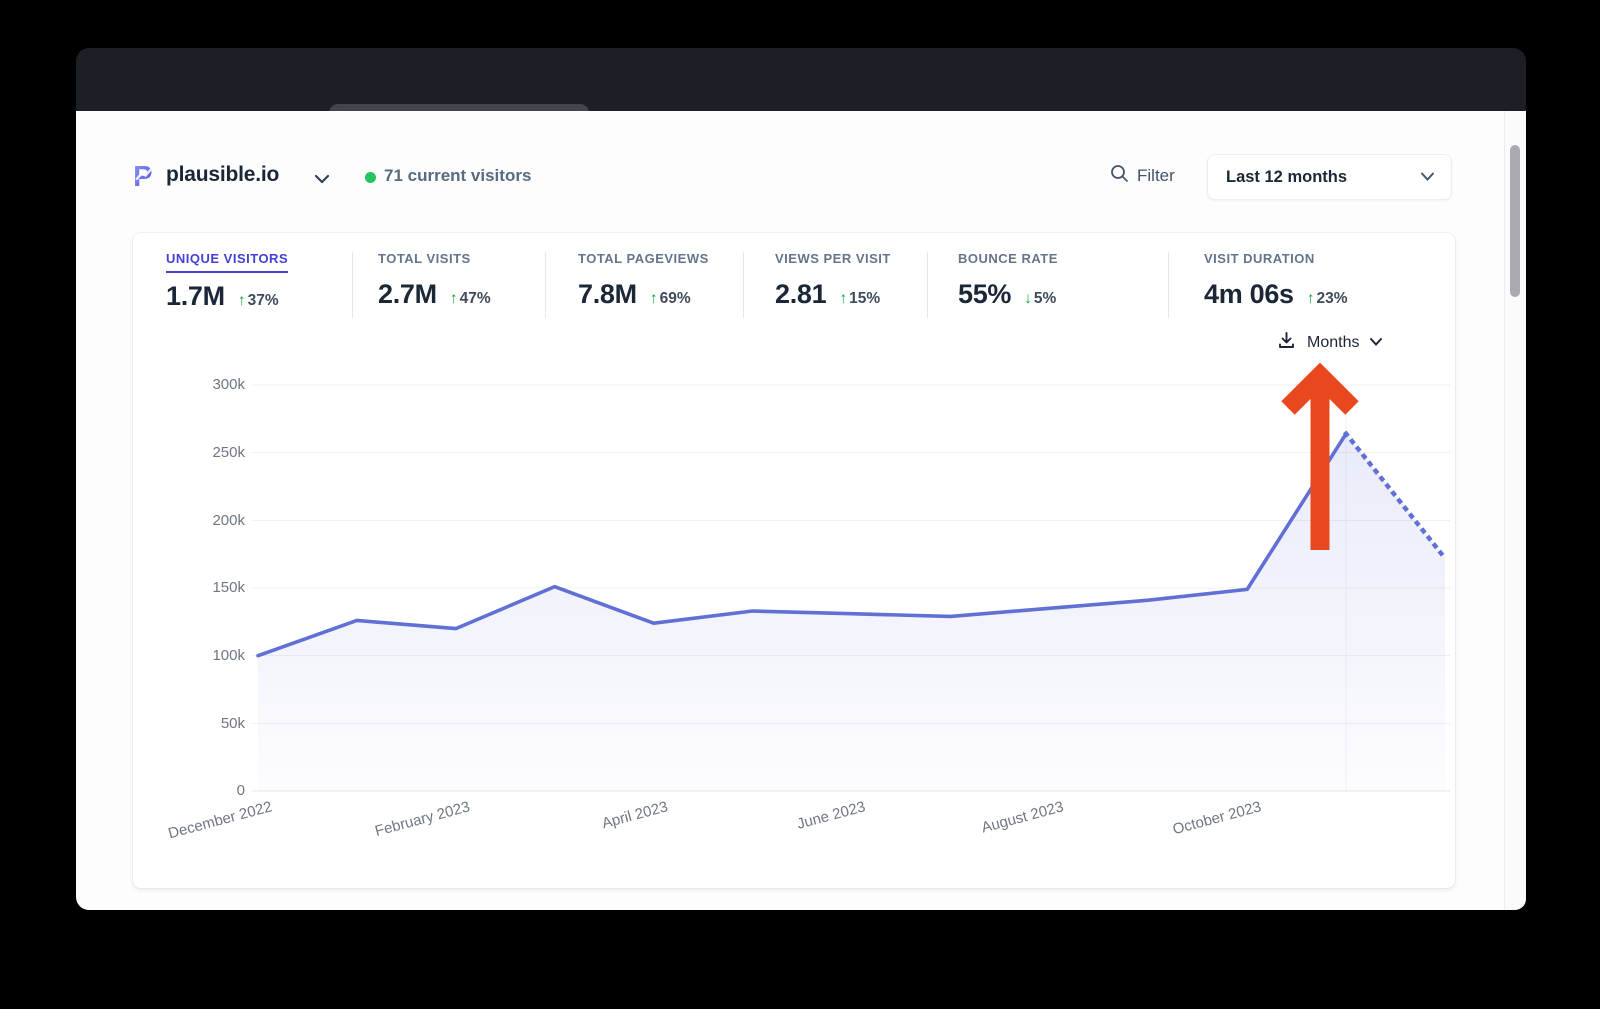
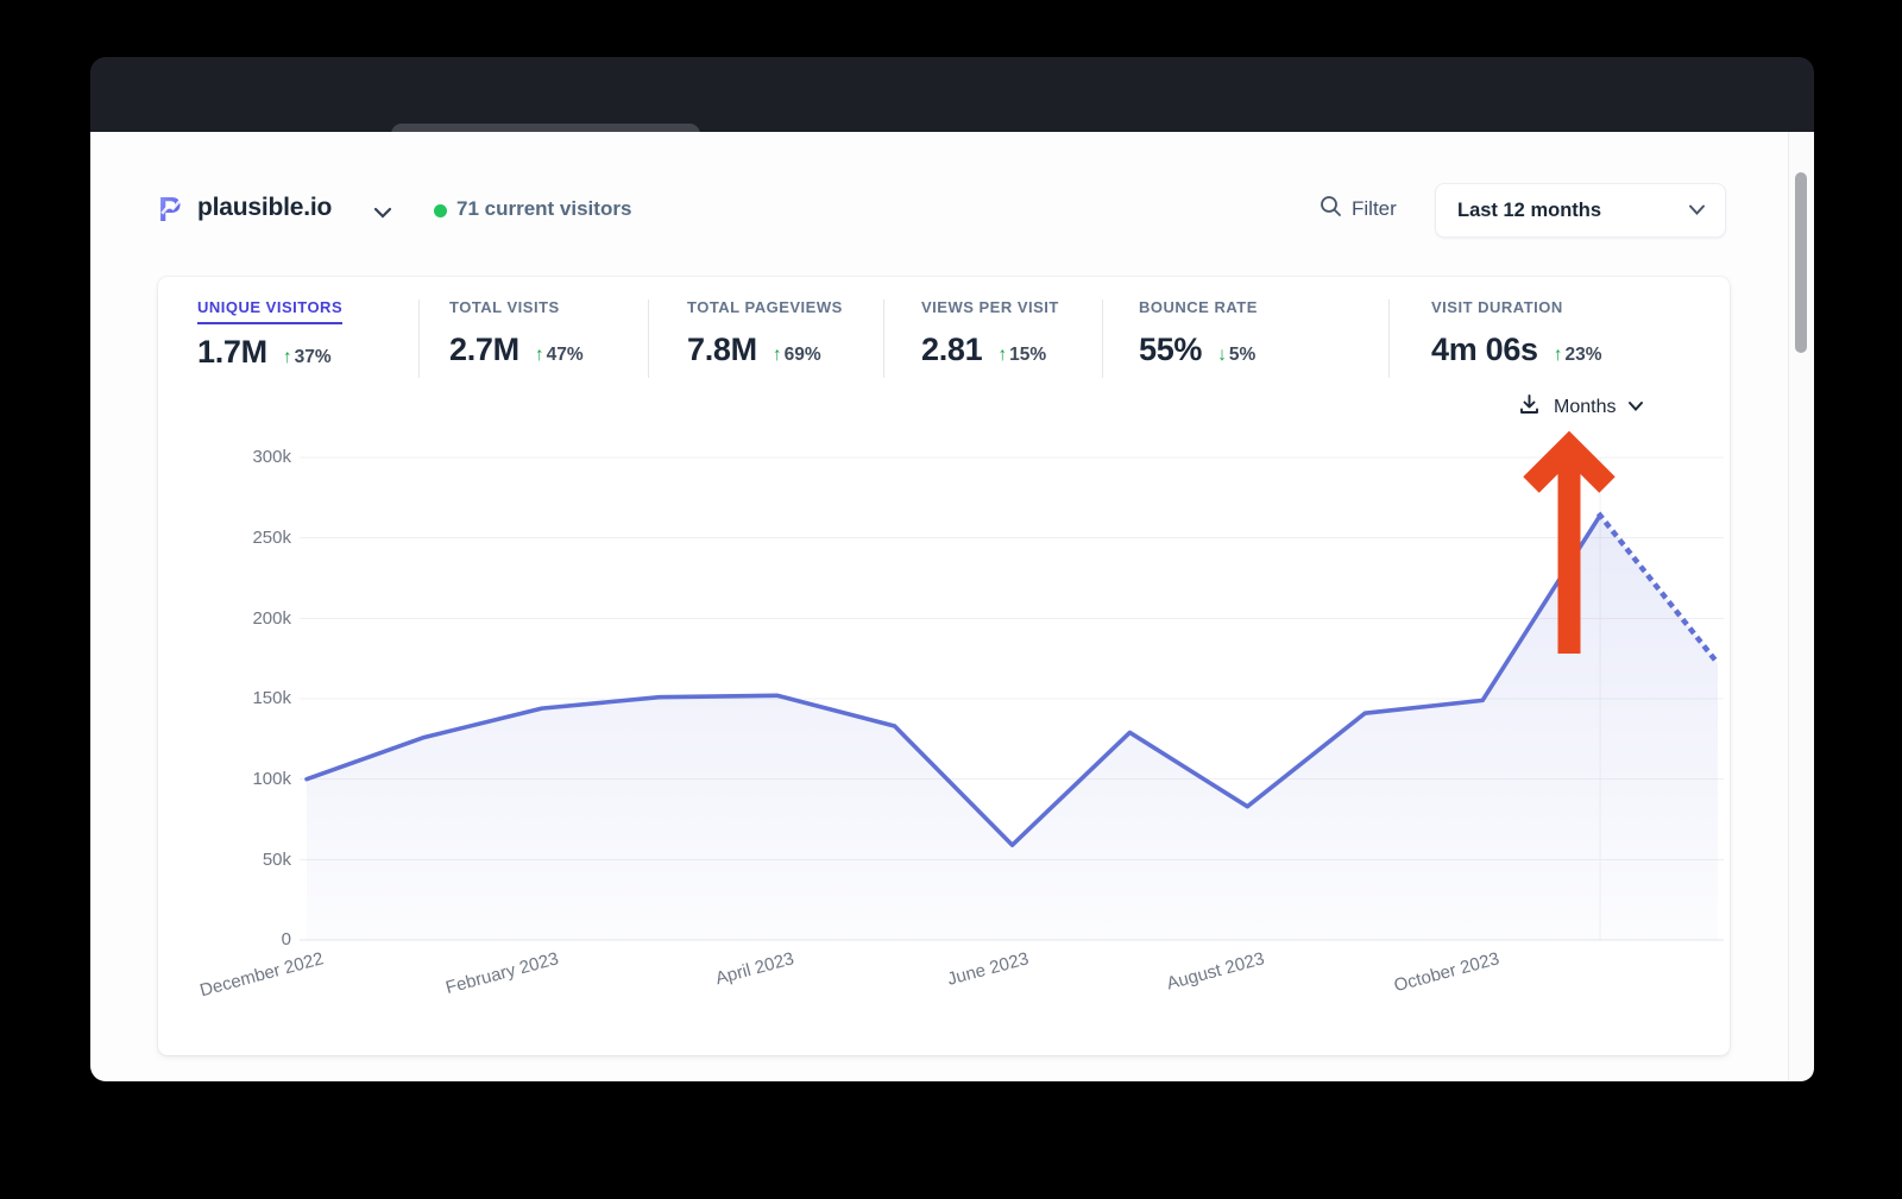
February 2023: 120k -> 144k
April 2023: 124k -> 152k
June 2023: 131k -> 59k
August 2023: 135k -> 83k
